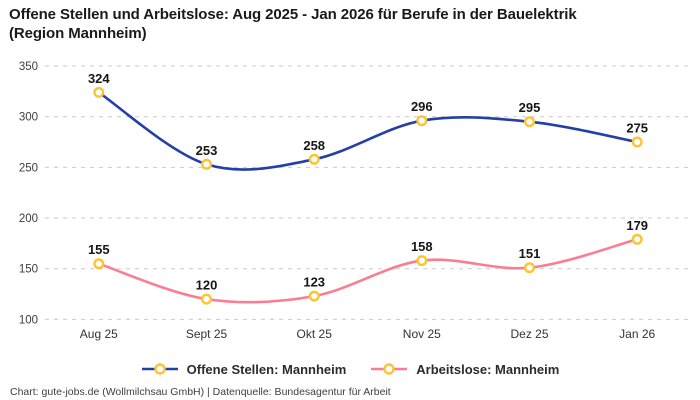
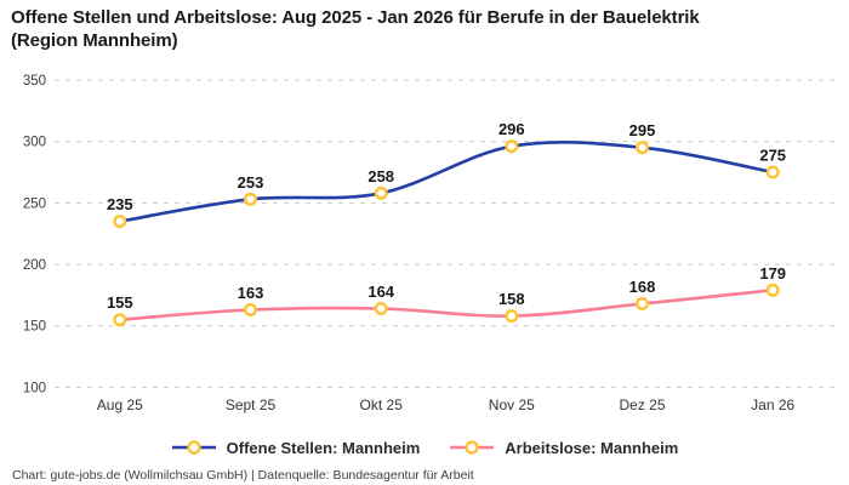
Offene Stellen: Mannheim/Aug 25: 324 -> 235
Arbeitslose: Mannheim/Sept 25: 120 -> 163
Arbeitslose: Mannheim/Okt 25: 123 -> 164
Arbeitslose: Mannheim/Dez 25: 151 -> 168
